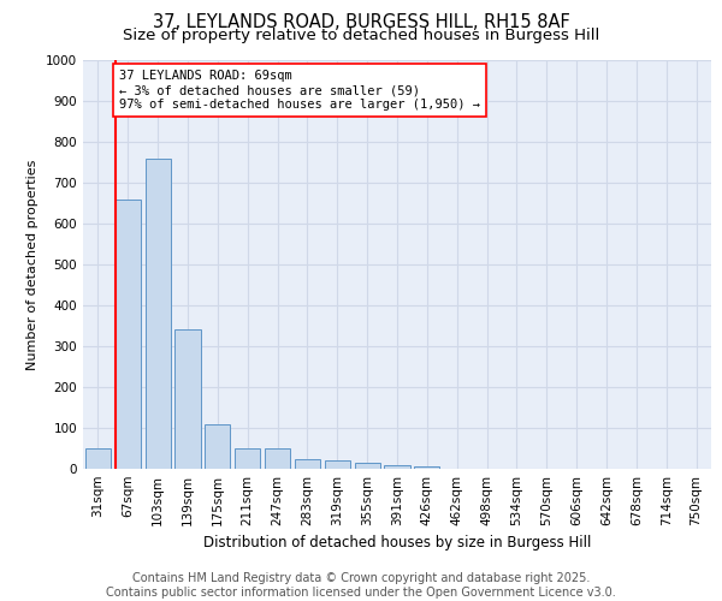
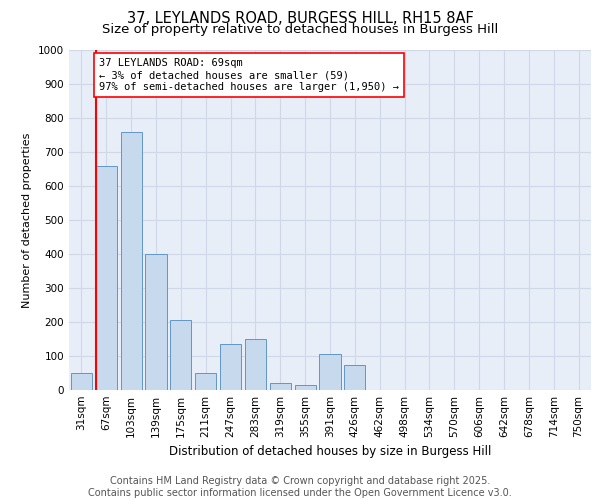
139sqm: 340 -> 400
175sqm: 110 -> 205
247sqm: 50 -> 135
283sqm: 25 -> 150
391sqm: 10 -> 105
426sqm: 5 -> 75
